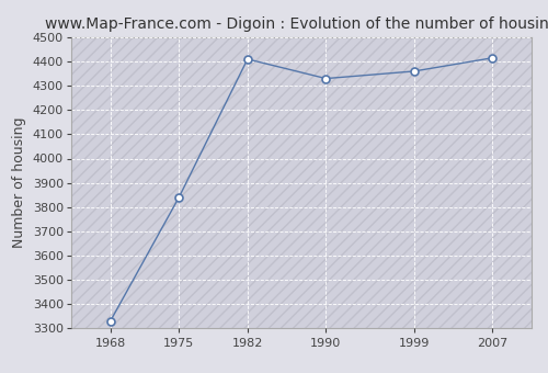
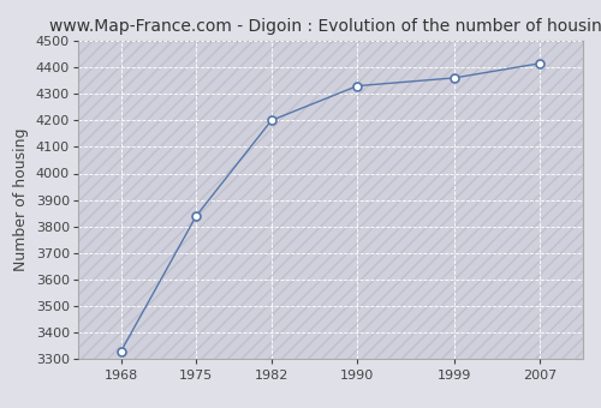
1982: 4410 -> 4200
